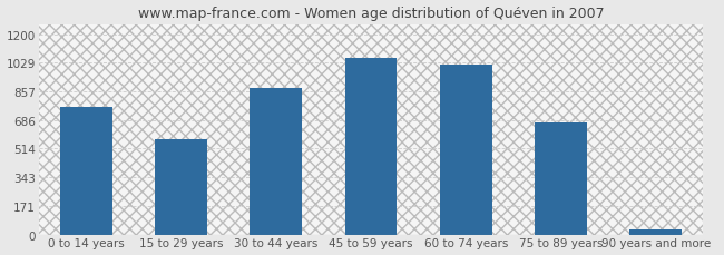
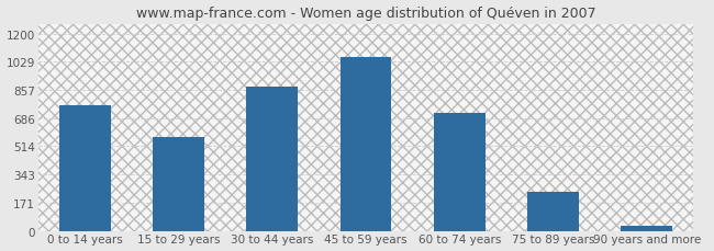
60 to 74 years: 1020 -> 710
75 to 89 years: 670 -> 240
